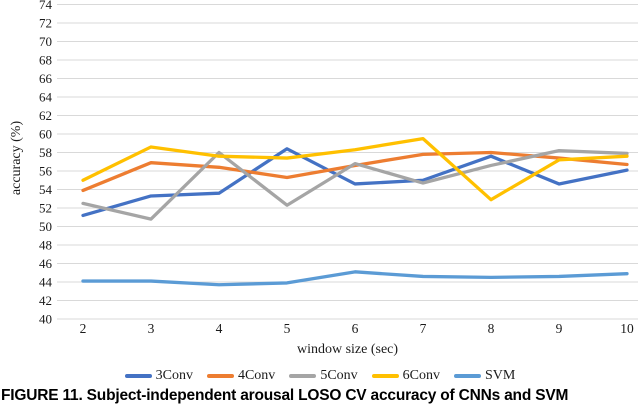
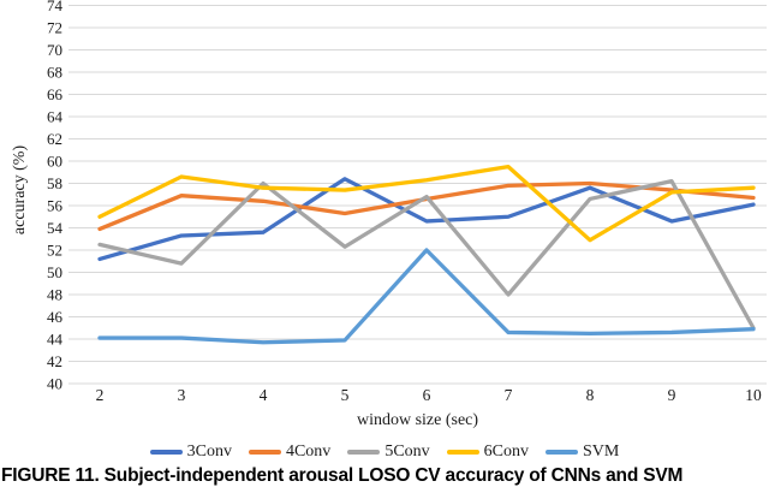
SVM/6: 45 -> 52
5Conv/7: 55 -> 48
5Conv/10: 58 -> 45
